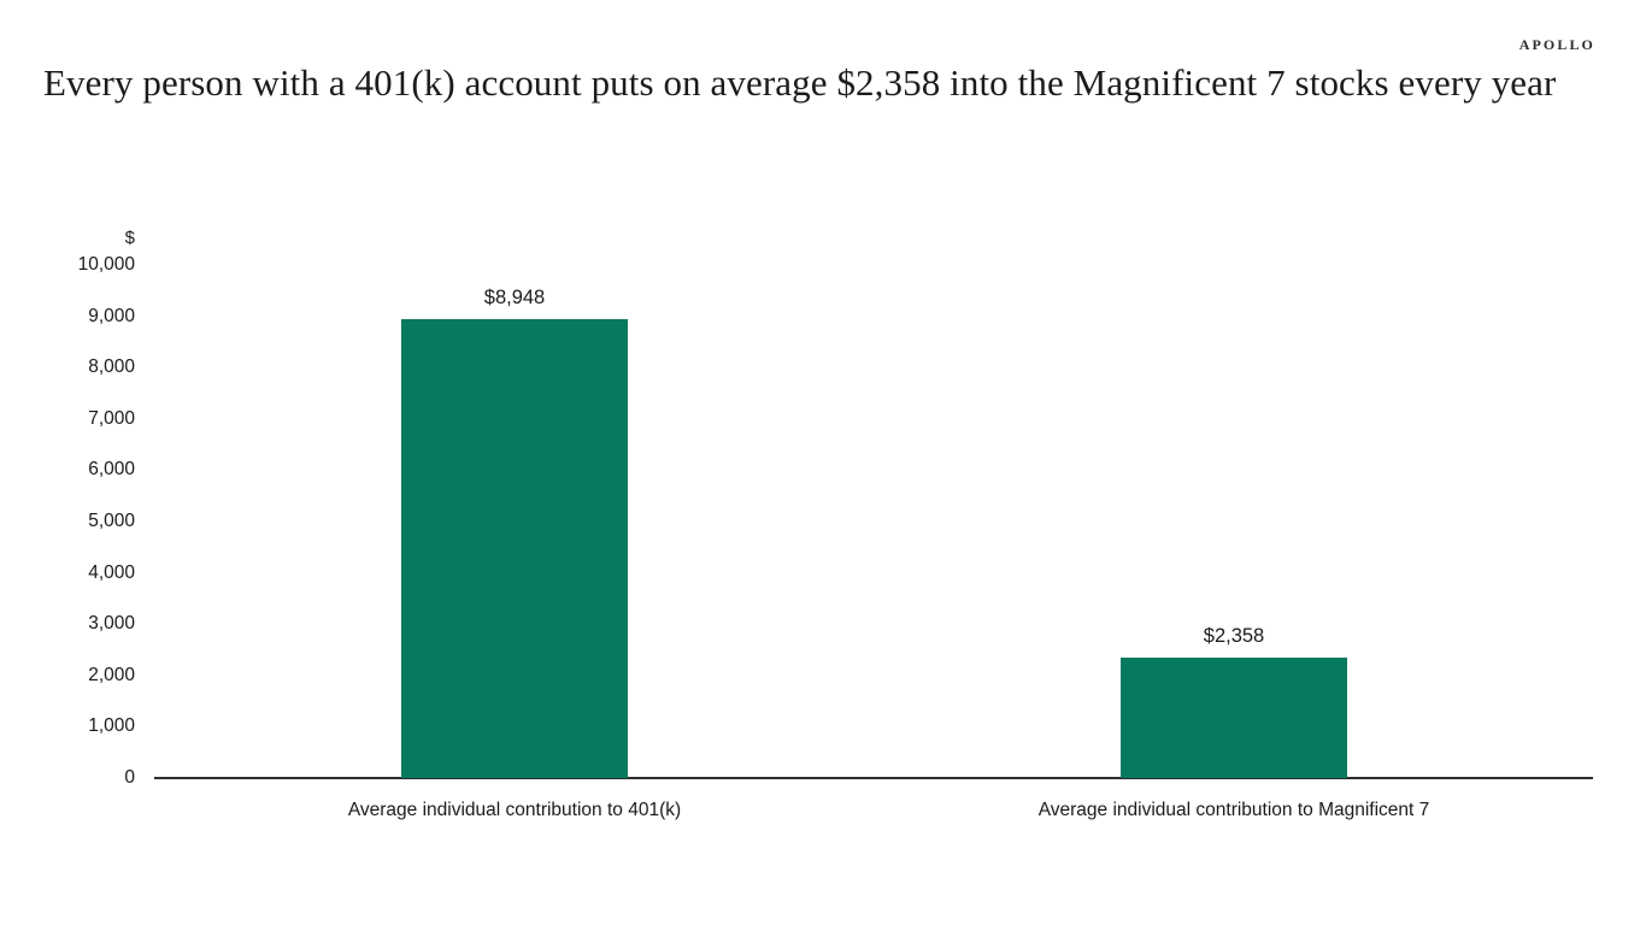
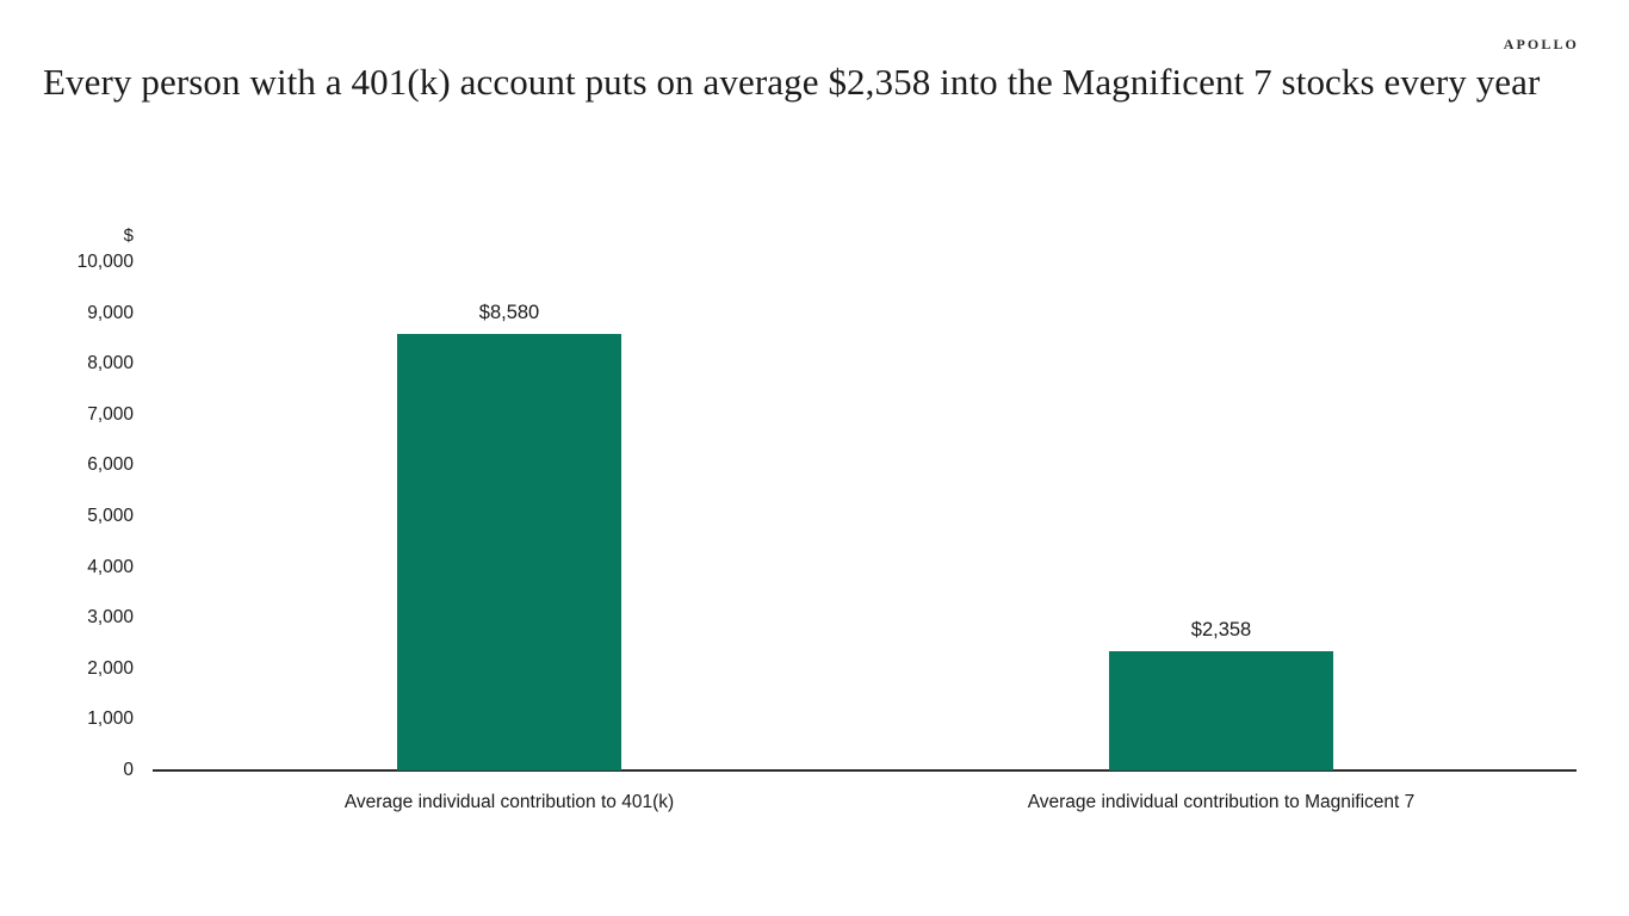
Average individual contribution to 401(k): $8,948 -> $8,580
